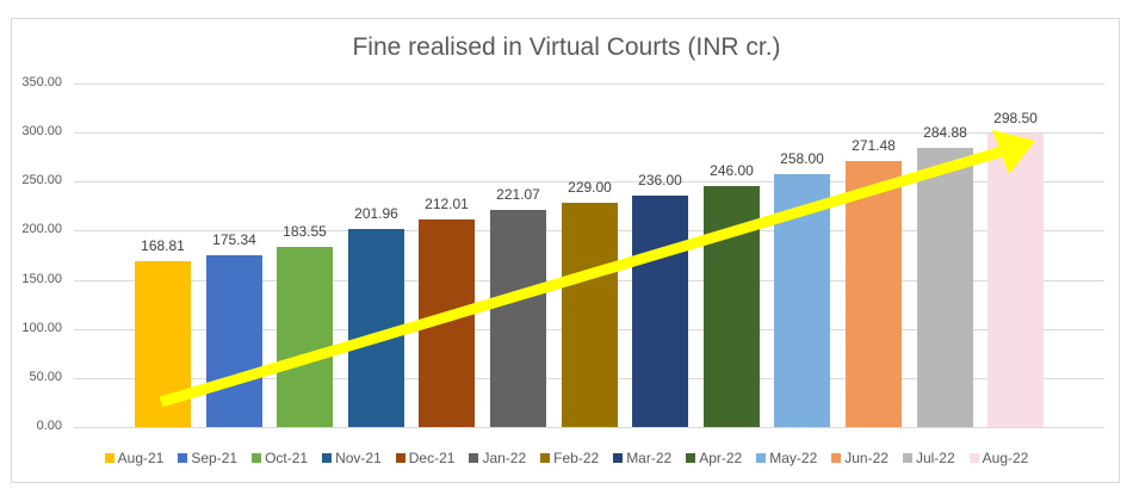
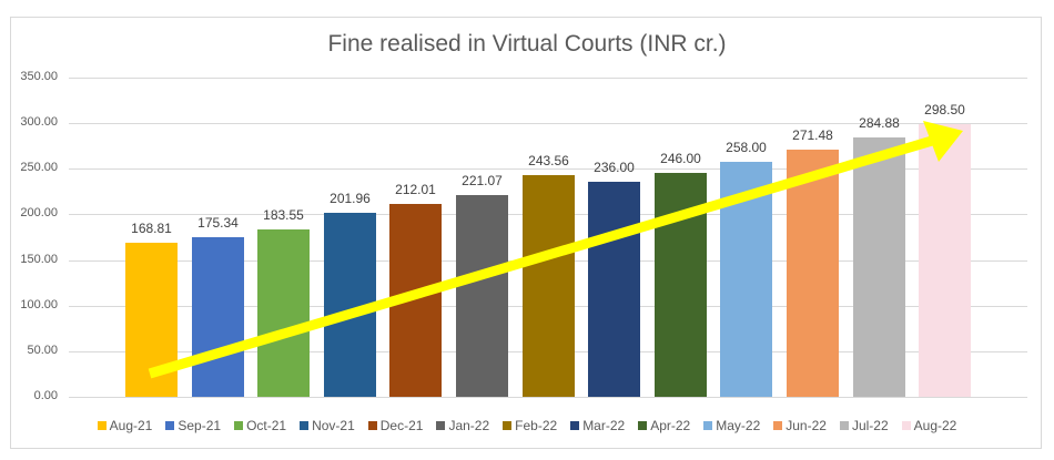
Feb-22: 229.00 -> 243.56
